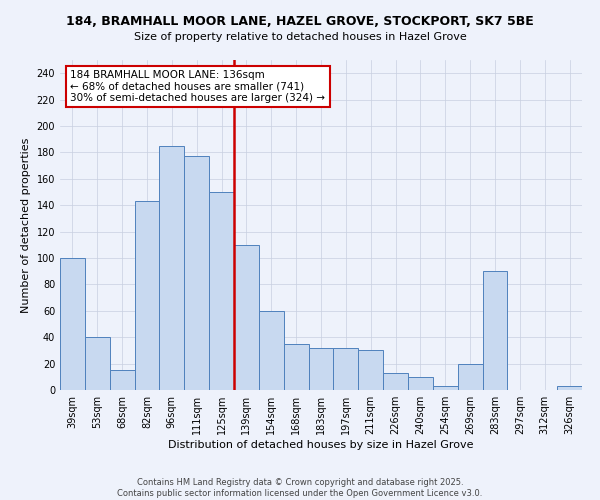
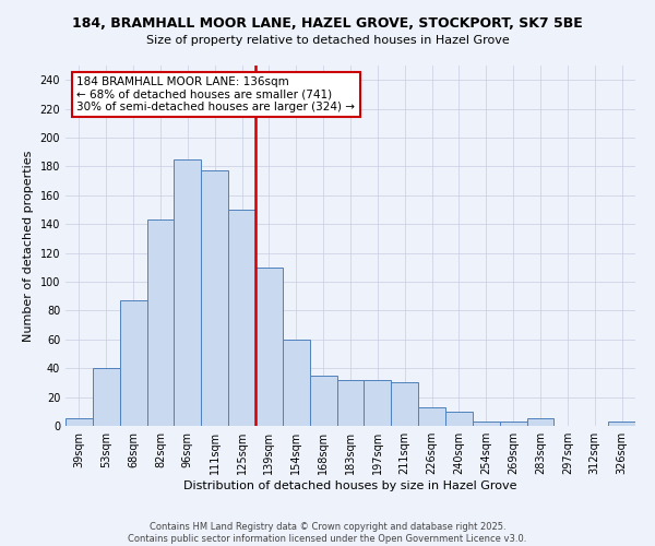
39sqm: 100 -> 5
68sqm: 15 -> 87
269sqm: 20 -> 3
283sqm: 90 -> 5
